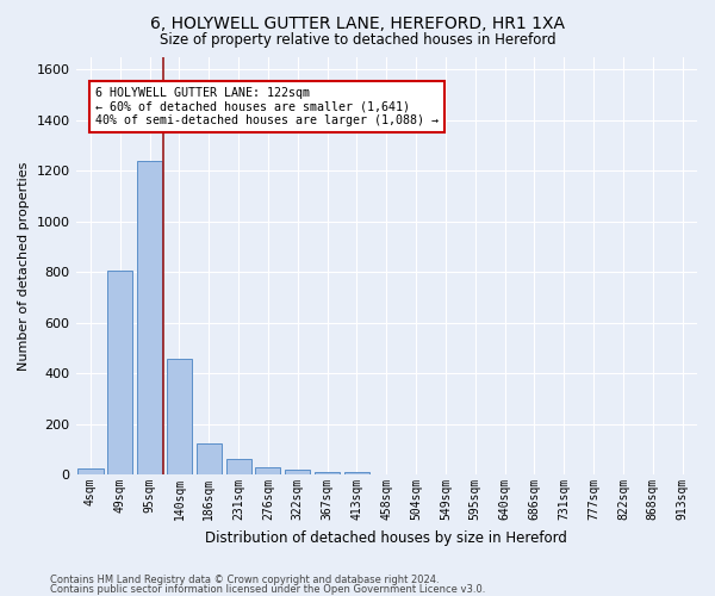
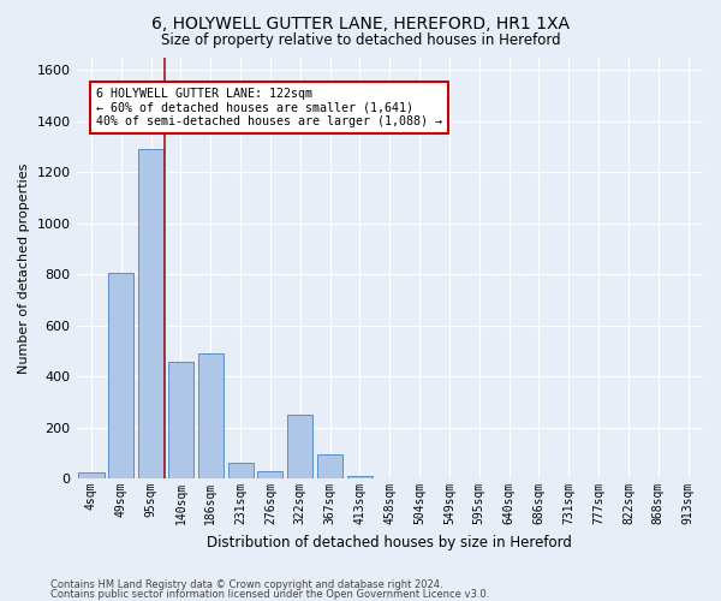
95sqm: 1240 -> 1290
186sqm: 125 -> 490
322sqm: 18 -> 250
367sqm: 12 -> 95
